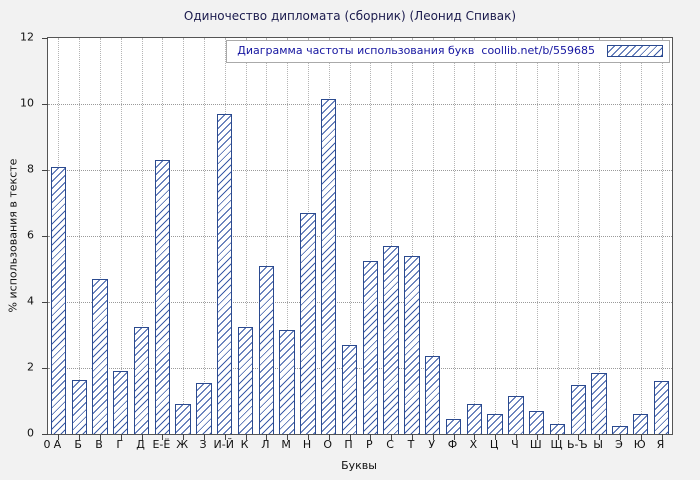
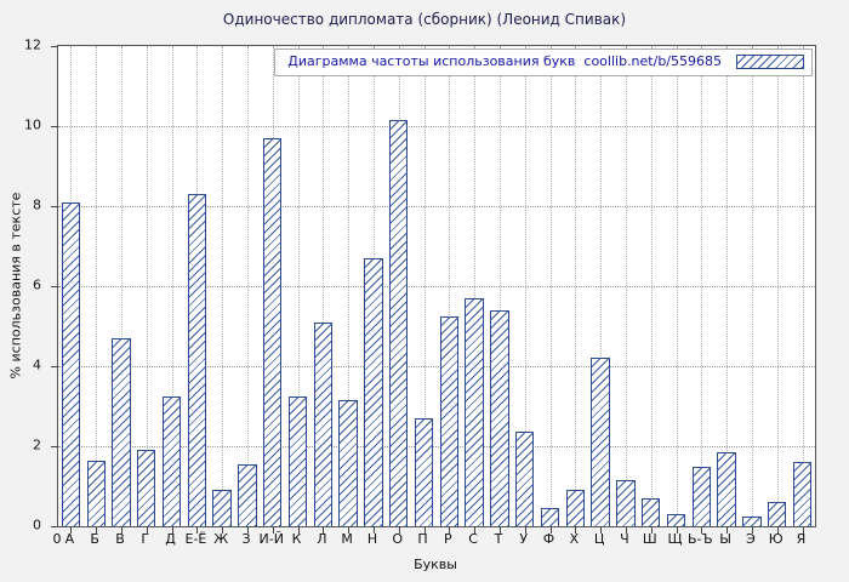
Ц: 0.6 -> 4.2
